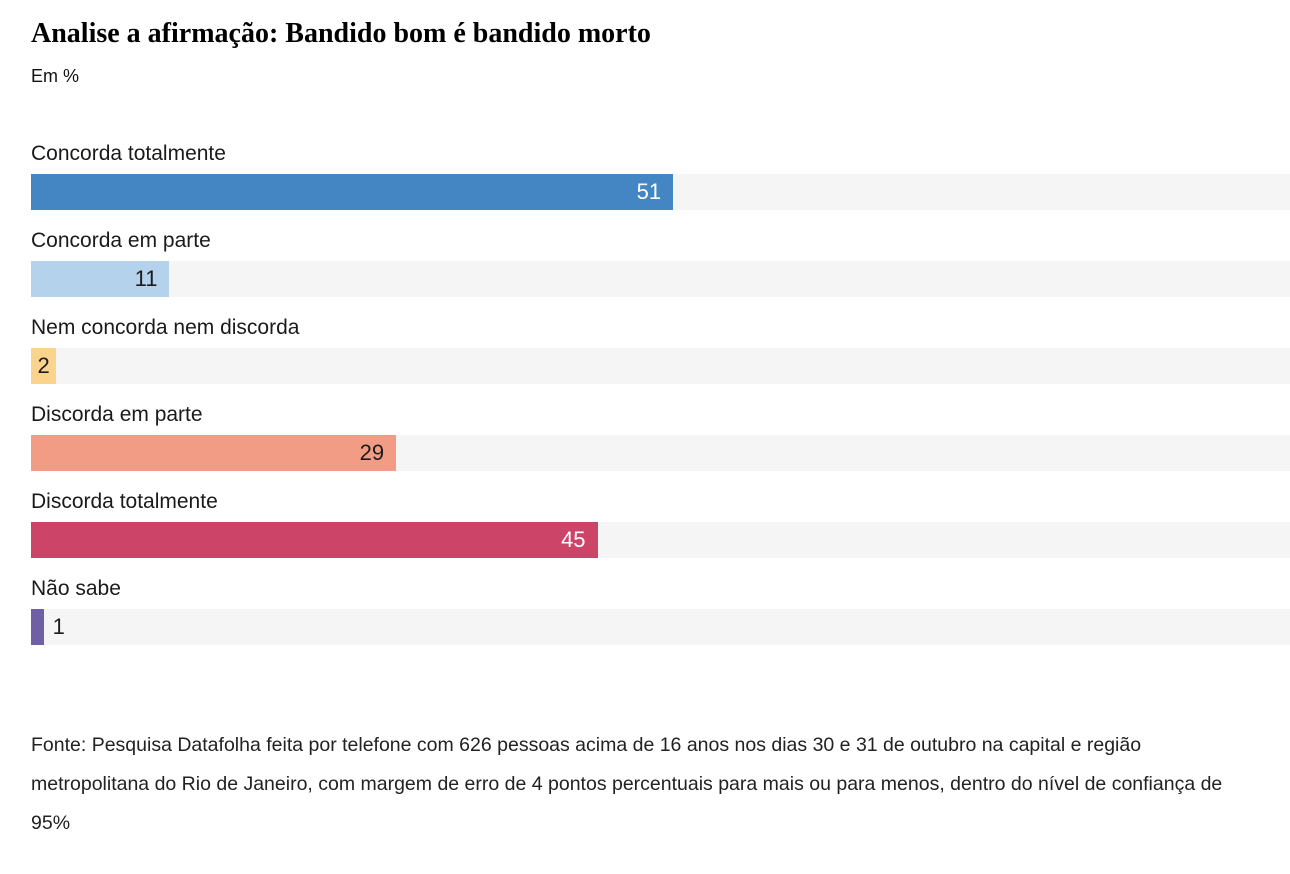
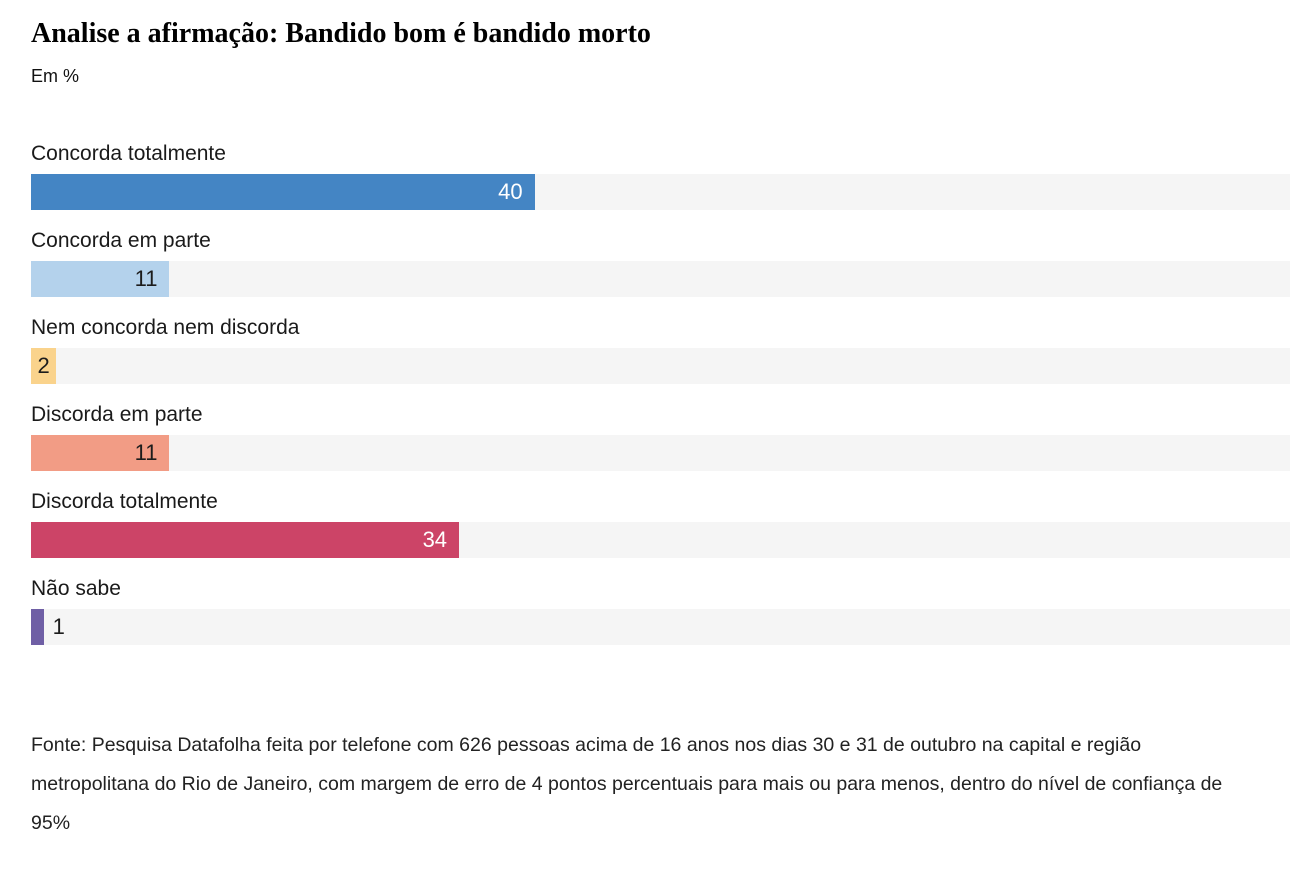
Concorda totalmente: 51 -> 40
Discorda em parte: 29 -> 11
Discorda totalmente: 45 -> 34
